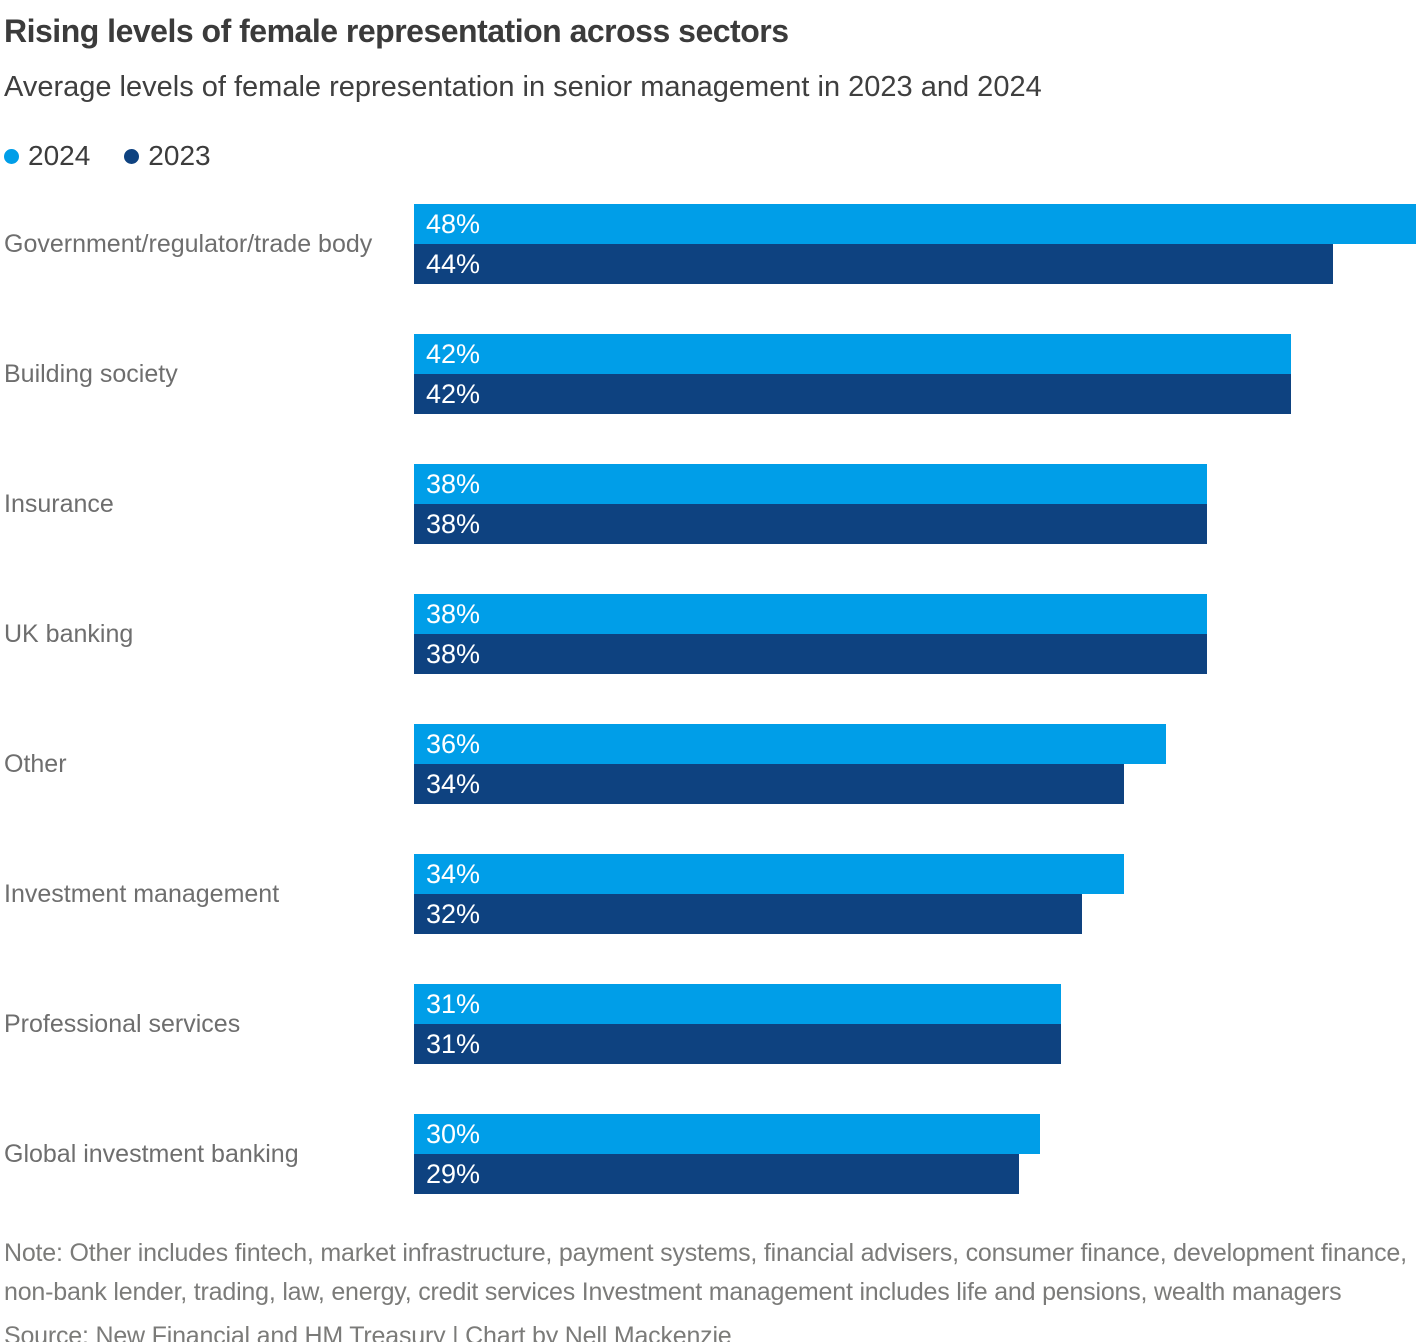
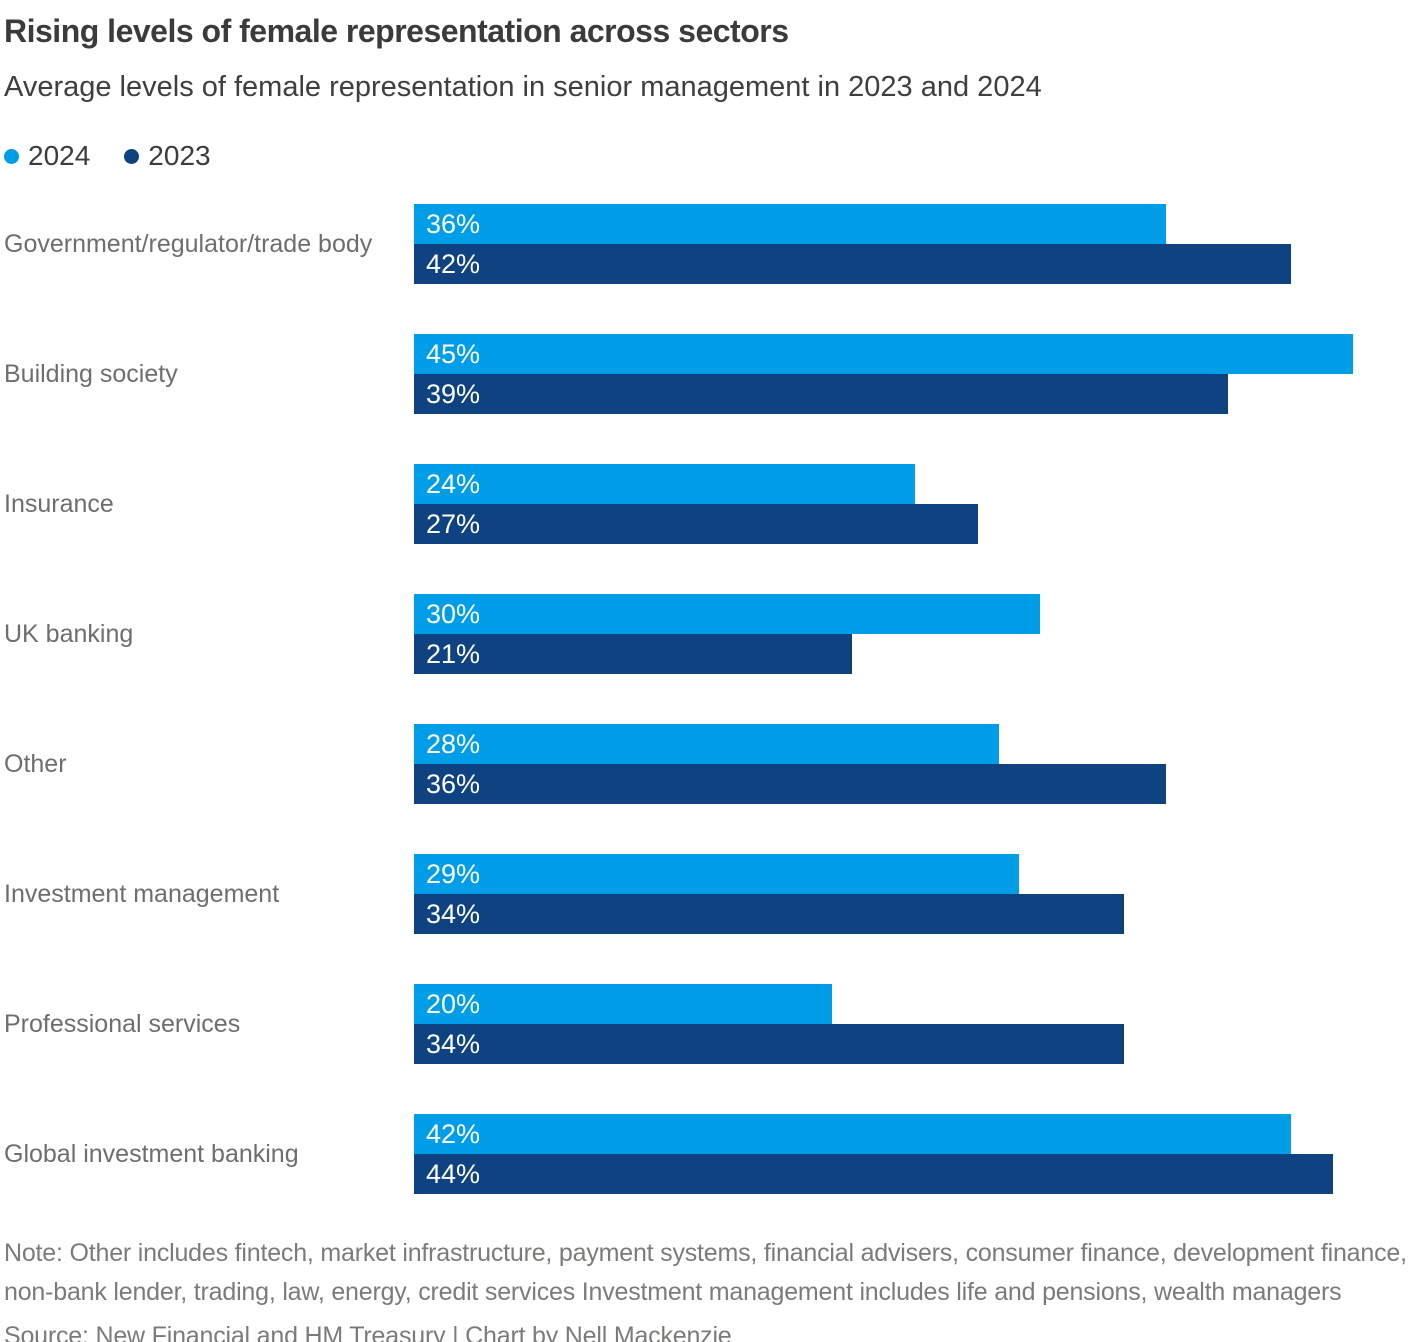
2024/Government/regulator/trade body: 48% -> 36%
2023/Government/regulator/trade body: 44% -> 42%
2024/Building society: 42% -> 45%
2023/Building society: 42% -> 39%
2024/Insurance: 38% -> 24%
2023/Insurance: 38% -> 27%
2024/UK banking: 38% -> 30%
2023/UK banking: 38% -> 21%
2024/Other: 36% -> 28%
2023/Other: 34% -> 36%
2024/Investment management: 34% -> 29%
2023/Investment management: 32% -> 34%
2024/Professional services: 31% -> 20%
2023/Professional services: 31% -> 34%
2024/Global investment banking: 30% -> 42%
2023/Global investment banking: 29% -> 44%
